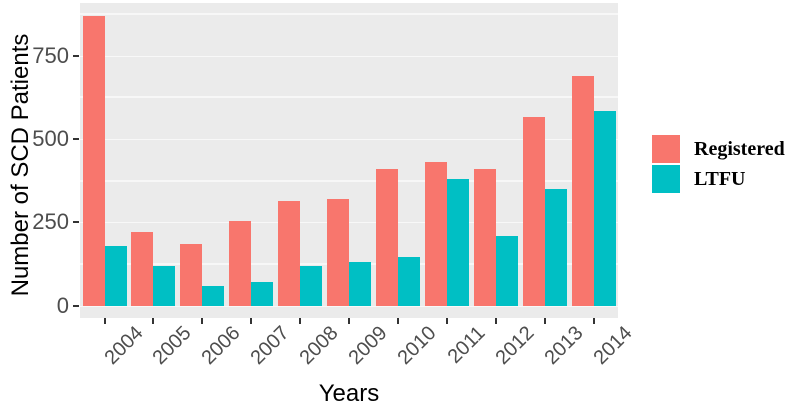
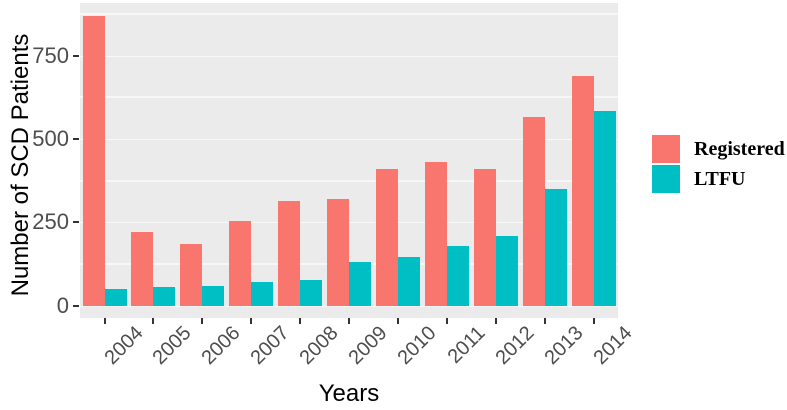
LTFU/2004: 180 -> 50
LTFU/2005: 120 -> 60
LTFU/2008: 120 -> 80
LTFU/2011: 380 -> 180
